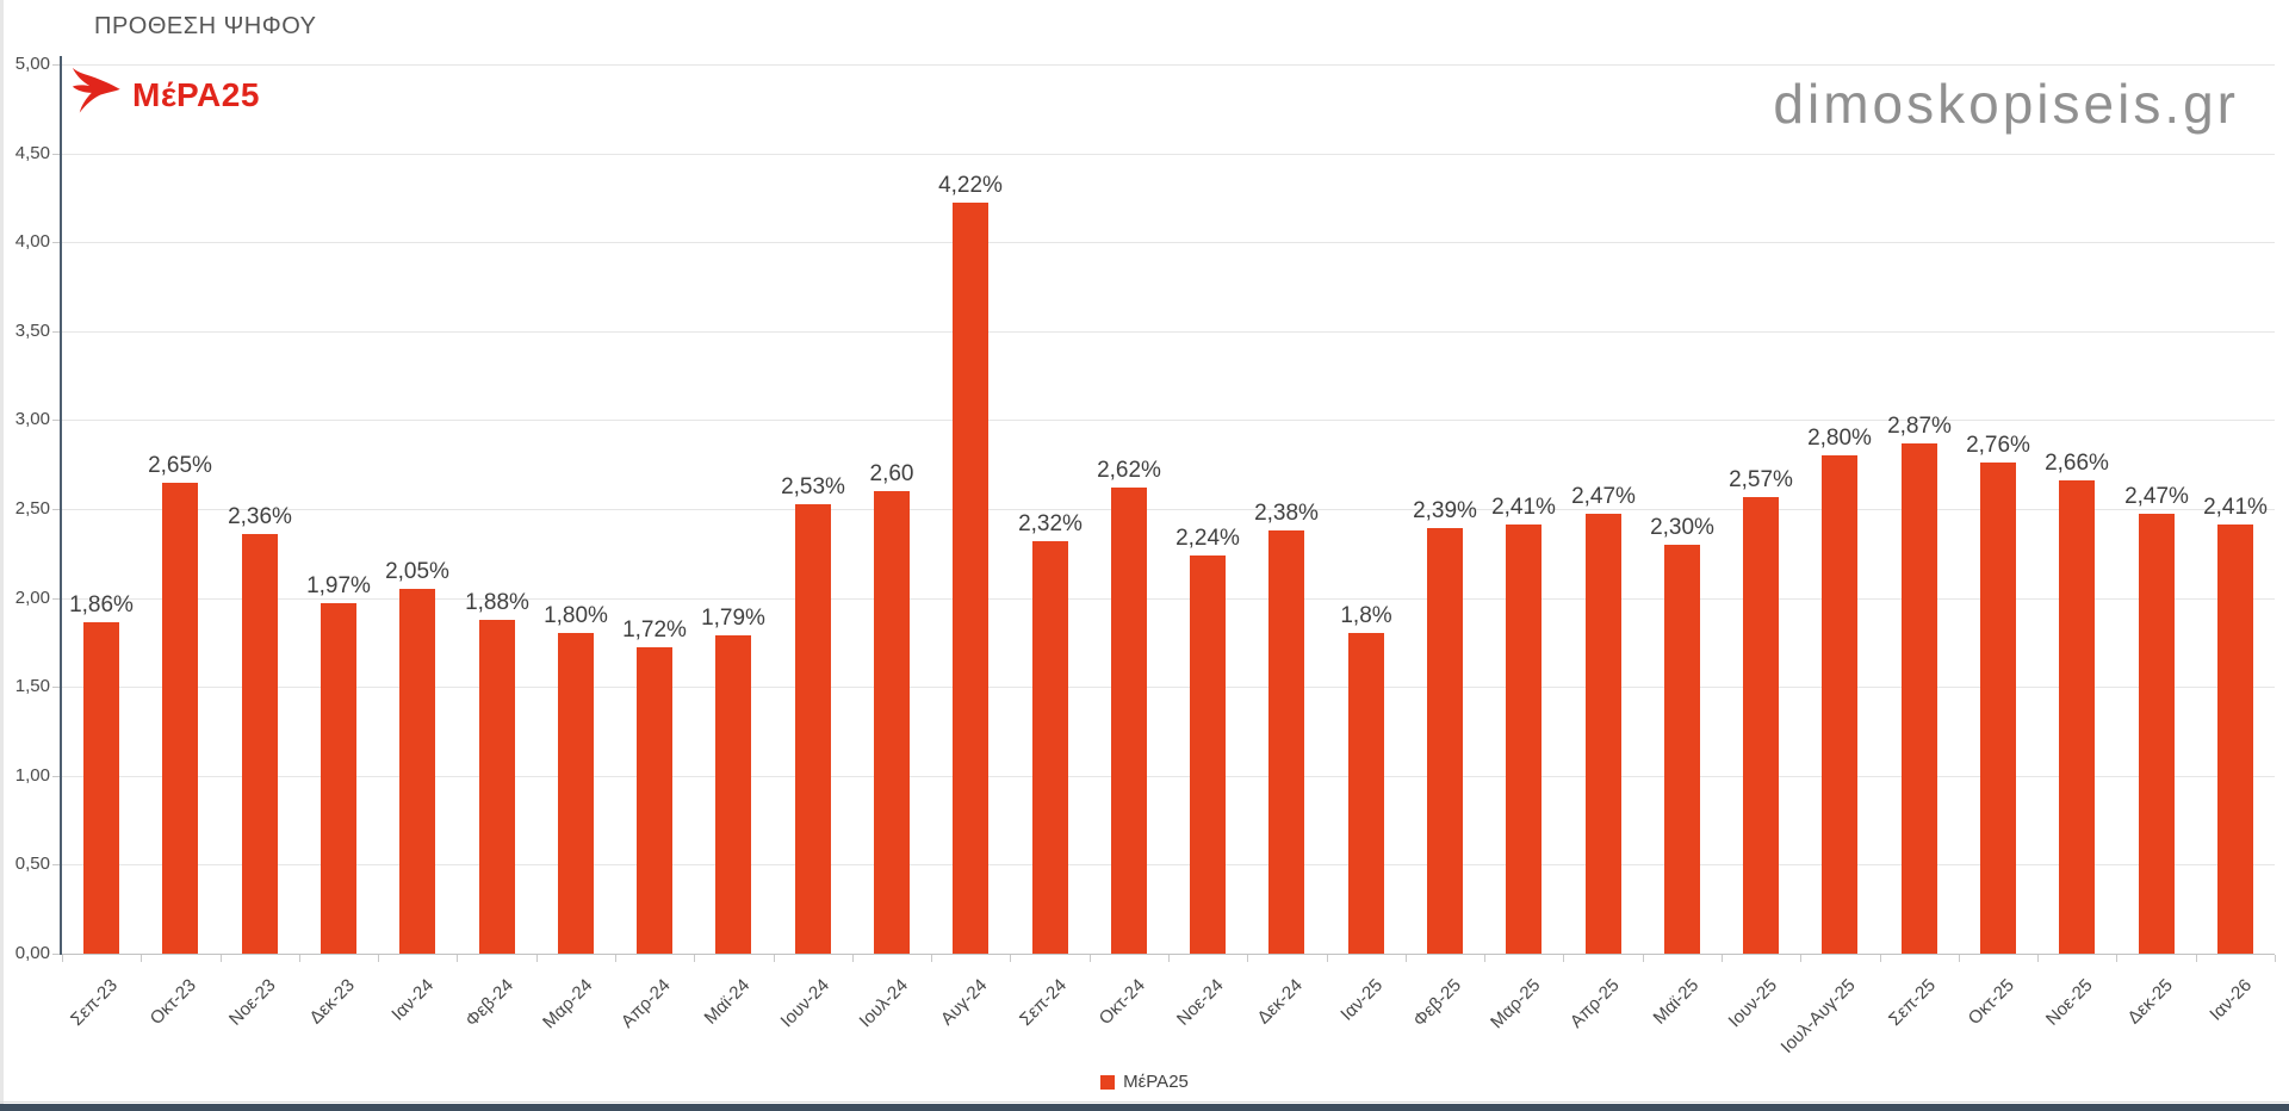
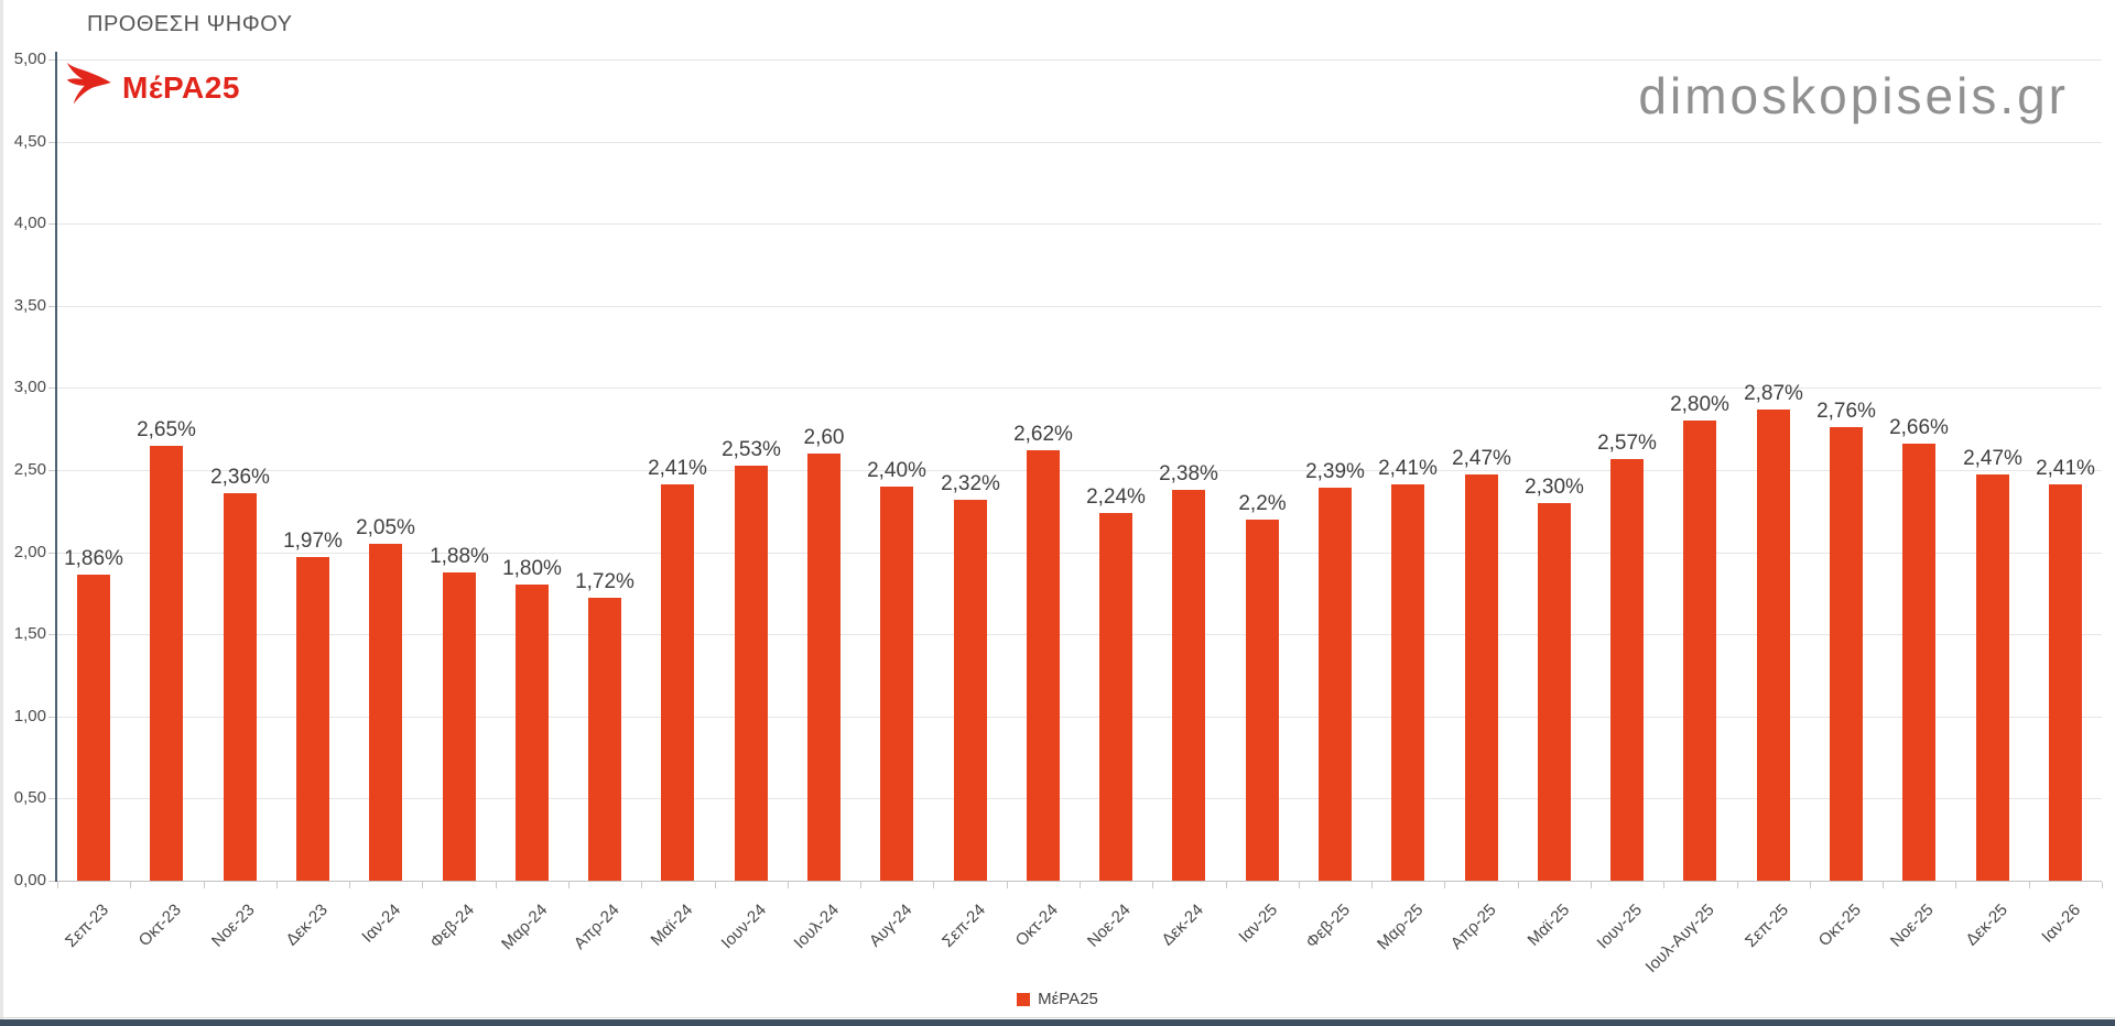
Μαϊ-24: 1,79% -> 2,41%
Αυγ-24: 4,22% -> 2,40%
Ιαν-25: 1,8% -> 2,2%
